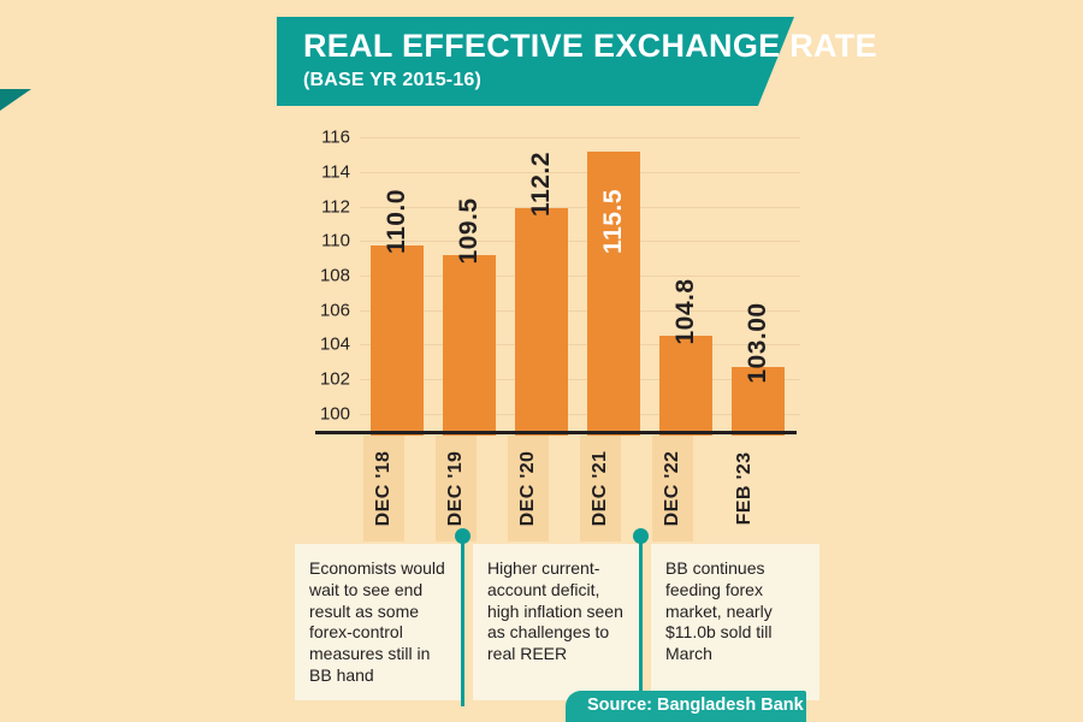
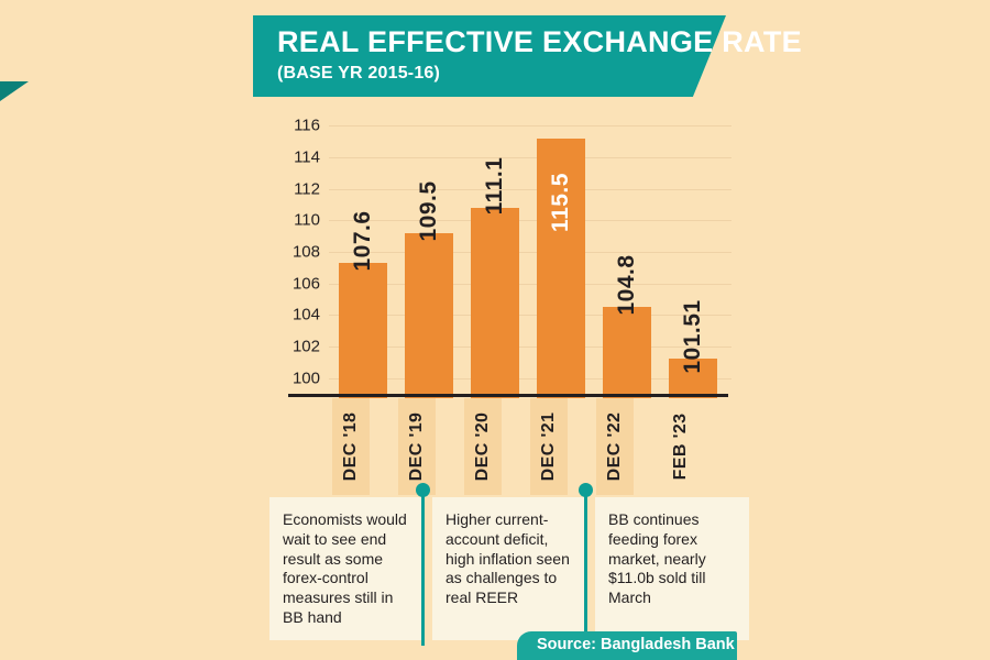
DEC '18: 110.0 -> 107.6
DEC '20: 112.2 -> 111.1
FEB '23: 103.00 -> 101.51
